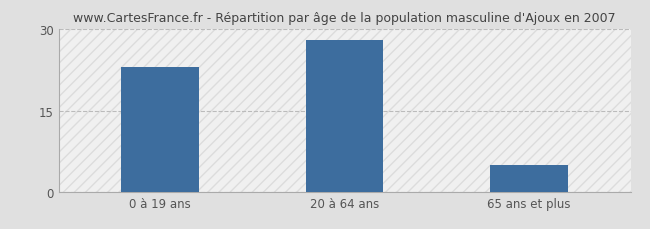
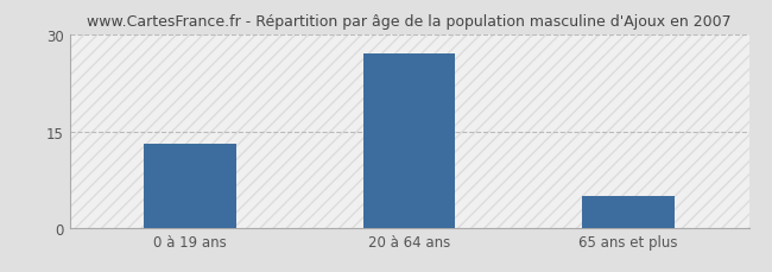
0 à 19 ans: 23 -> 13
20 à 64 ans: 28 -> 27
